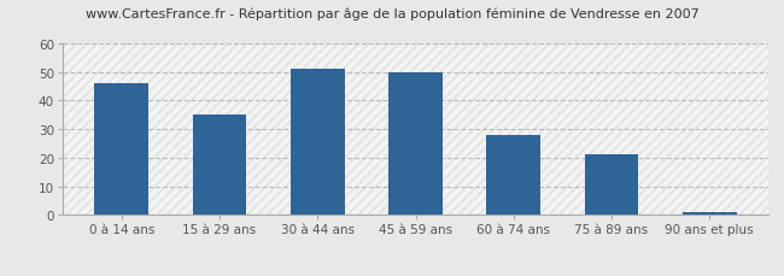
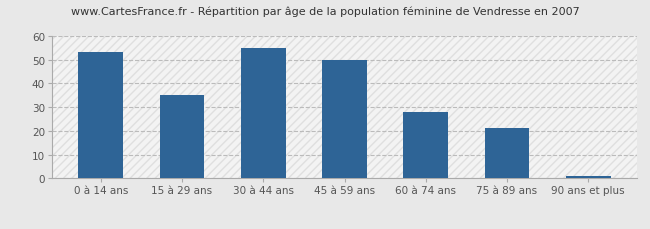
0 à 14 ans: 46 -> 53
30 à 44 ans: 51 -> 55
